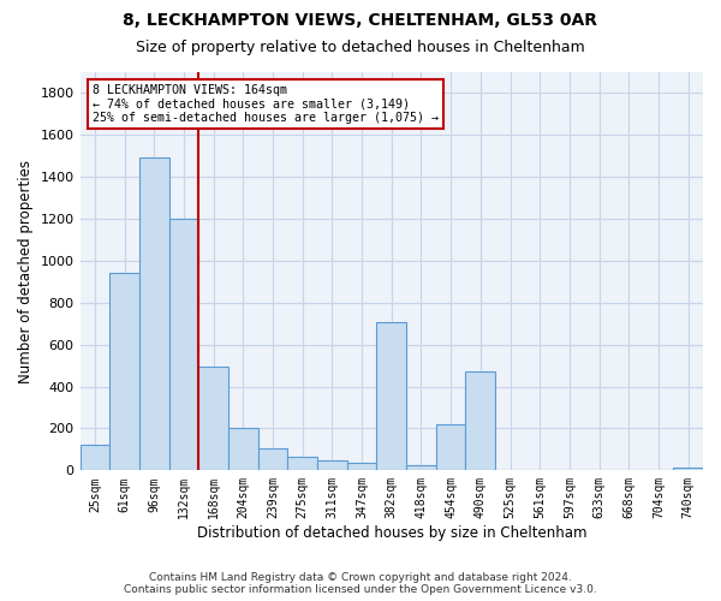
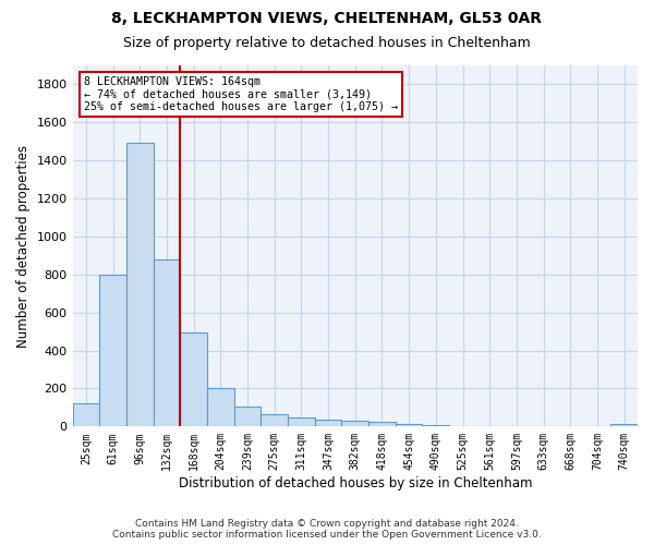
61sqm: 940 -> 800
132sqm: 1200 -> 880
382sqm: 710 -> 30
454sqm: 220 -> 20
490sqm: 470 -> 0
